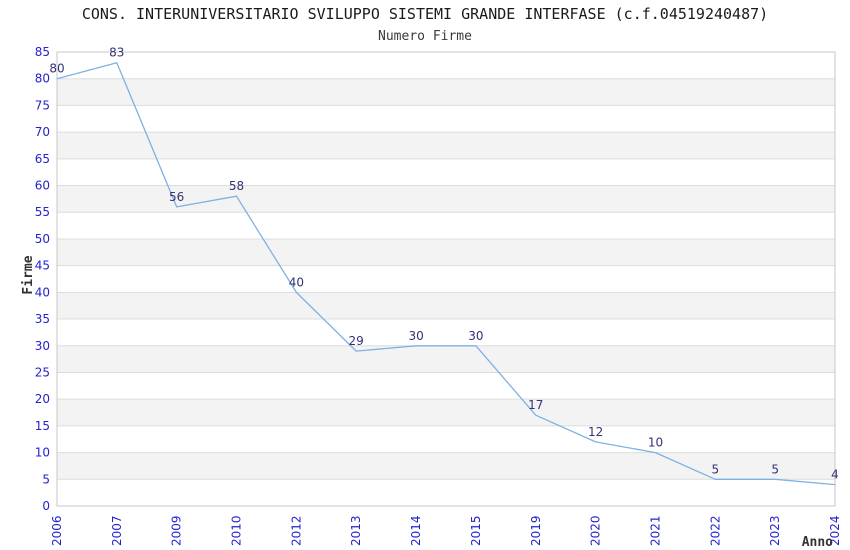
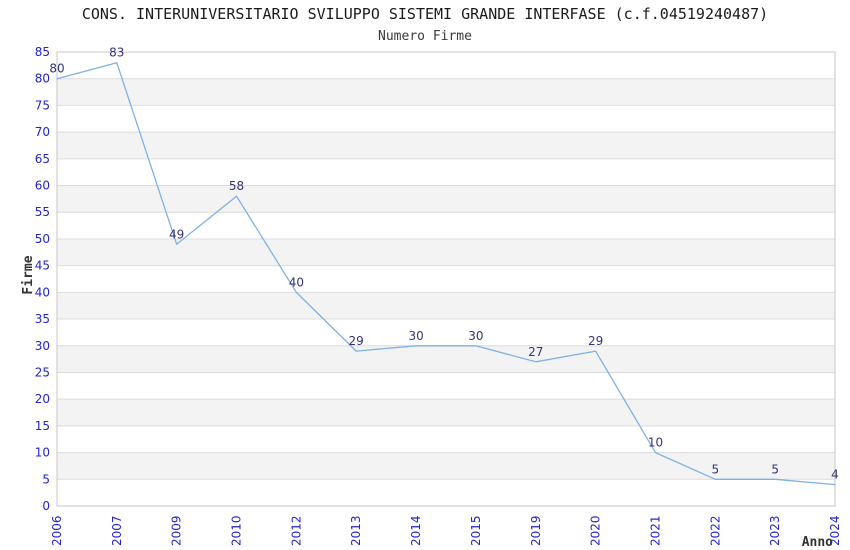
2009: 56 -> 49
2019: 17 -> 27
2020: 12 -> 29
